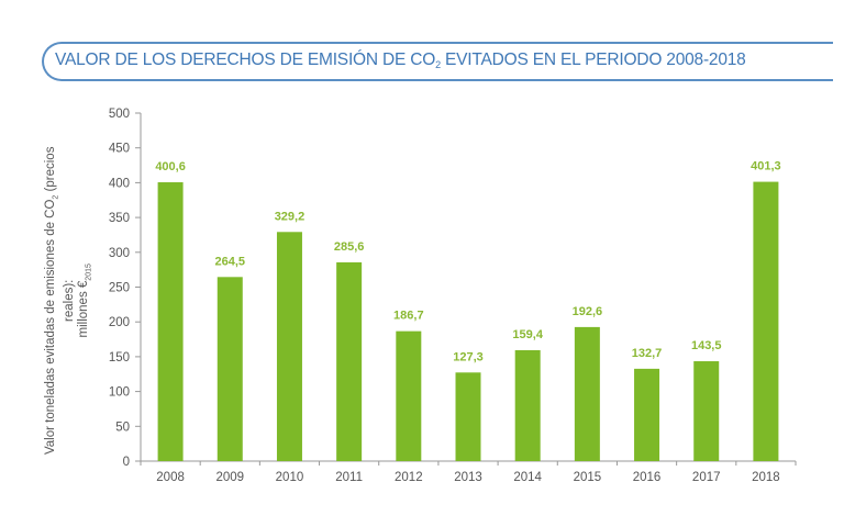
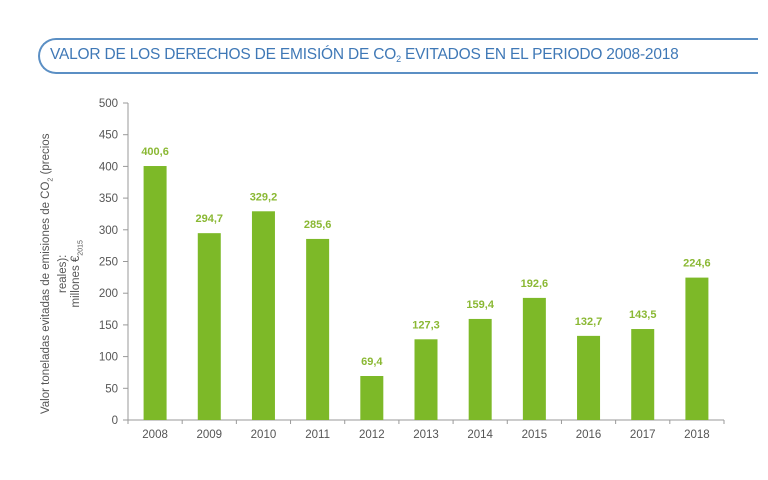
2009: 264,5 -> 294,7
2012: 186,7 -> 69,4
2018: 401,3 -> 224,6
